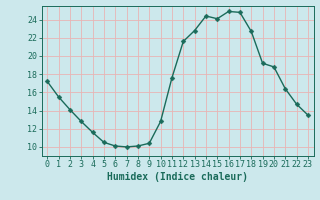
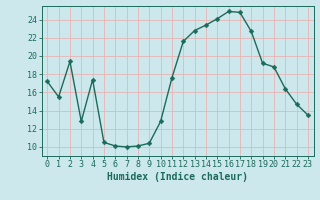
2: 14.1 -> 19.4
4: 11.6 -> 17.4
14: 24.4 -> 23.4
